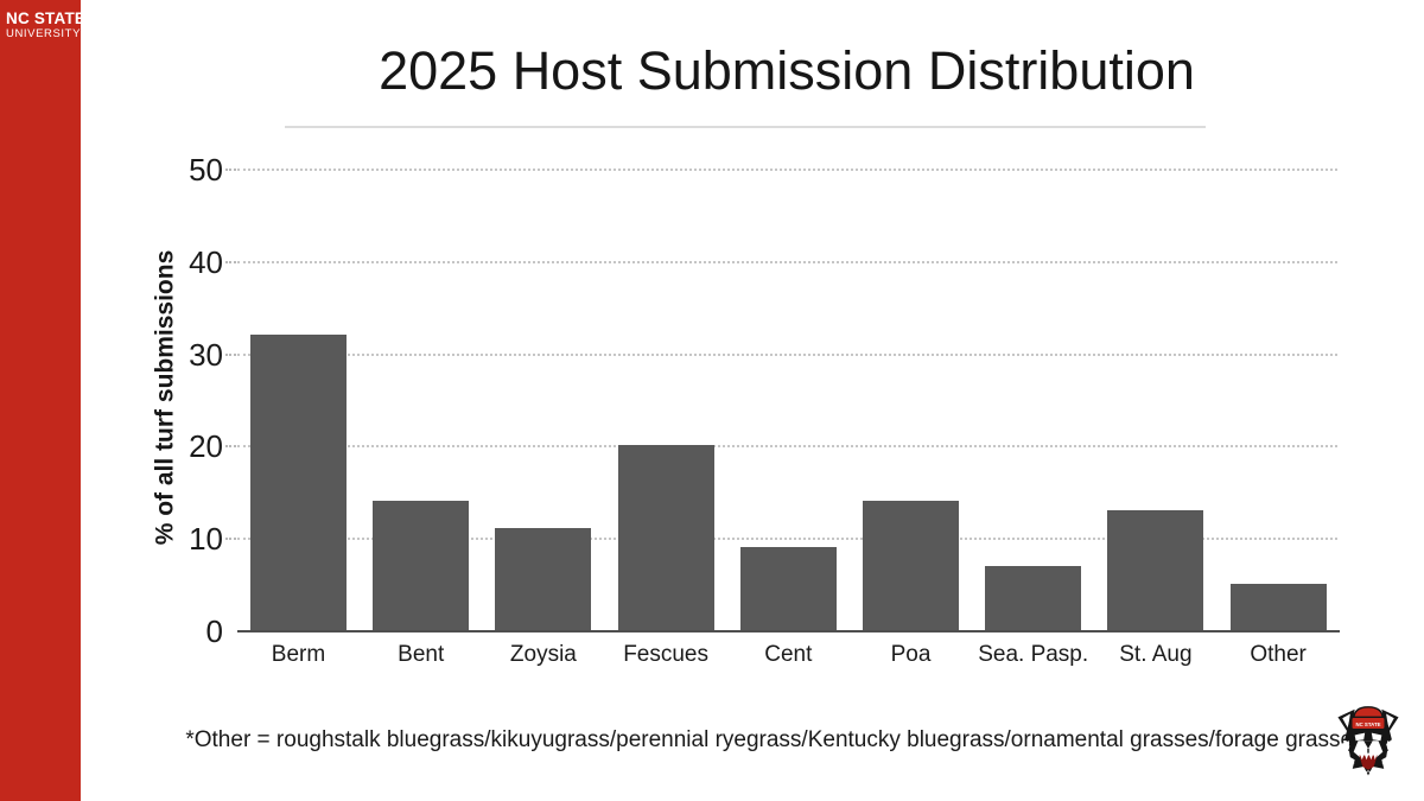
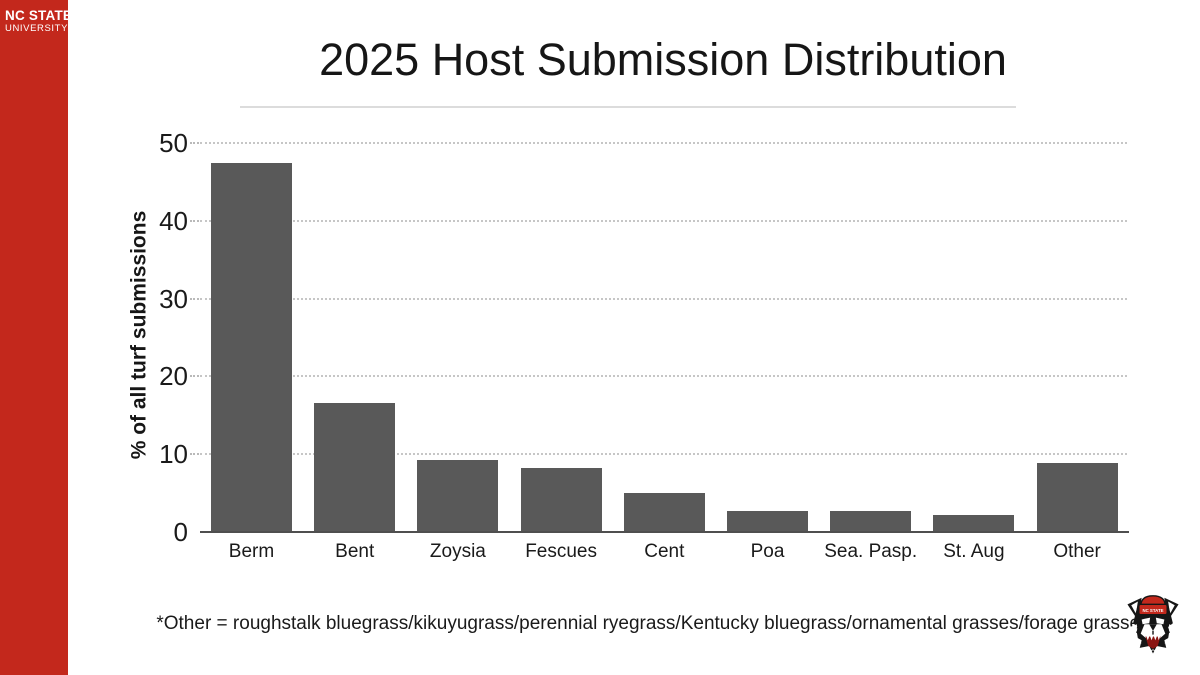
Berm: 32 -> 47
Bent: 14 -> 16
Zoysia: 11 -> 9
Fescues: 20 -> 8
Cent: 9 -> 5
Poa: 14 -> 3
Sea. Pasp.: 7 -> 3
St. Aug: 13 -> 2
Other: 5 -> 9
